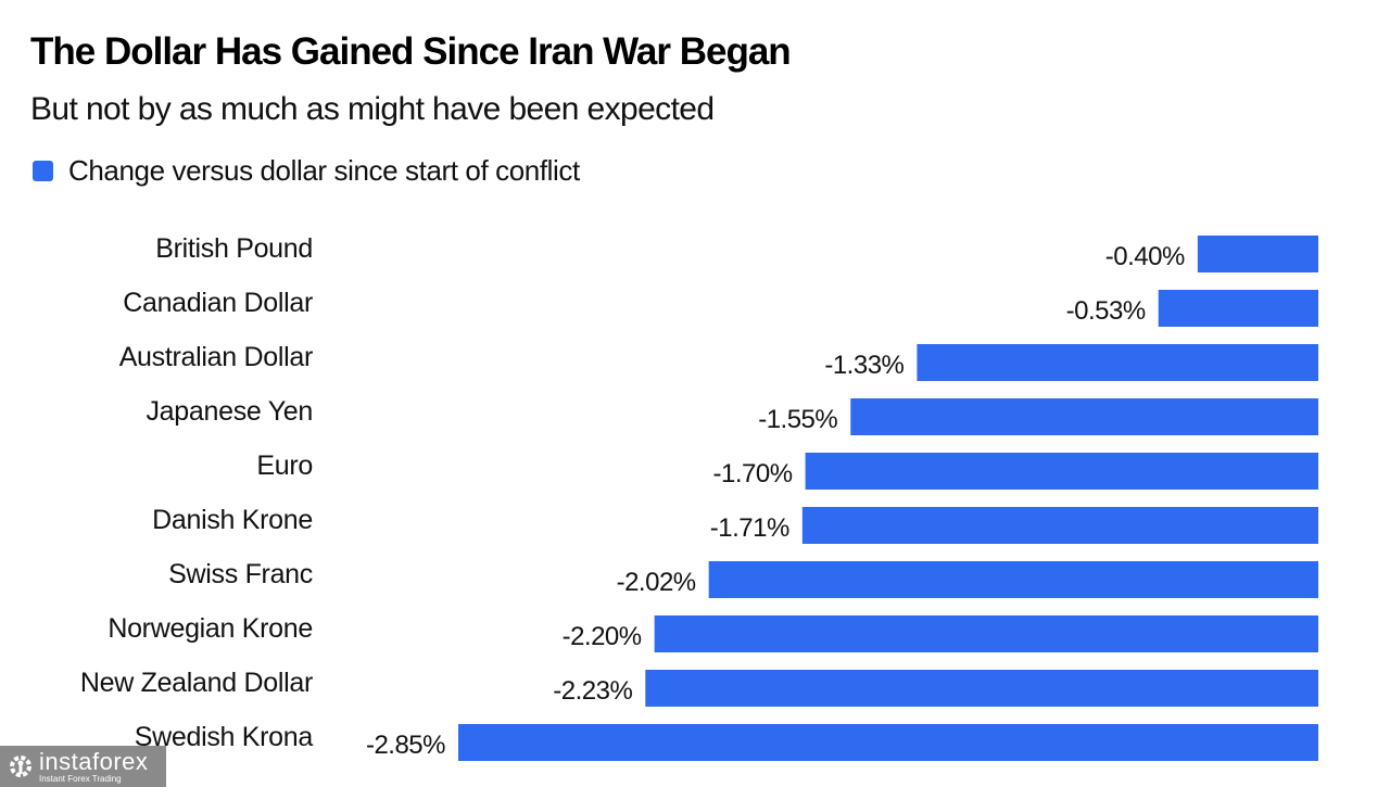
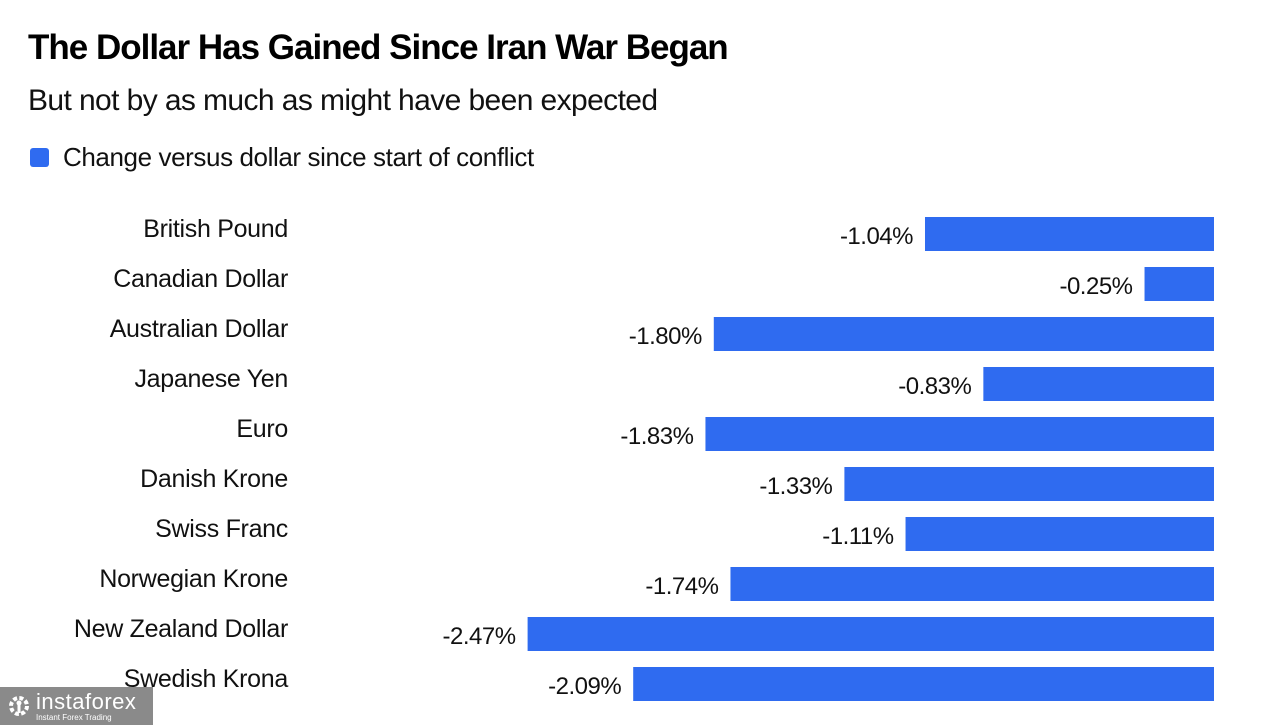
British Pound: -0.40% -> -1.04%
Canadian Dollar: -0.53% -> -0.25%
Australian Dollar: -1.33% -> -1.80%
Japanese Yen: -1.55% -> -0.83%
Euro: -1.70% -> -1.83%
Danish Krone: -1.71% -> -1.33%
Swiss Franc: -2.02% -> -1.11%
Norwegian Krone: -2.20% -> -1.74%
New Zealand Dollar: -2.23% -> -2.47%
Swedish Krona: -2.85% -> -2.09%
